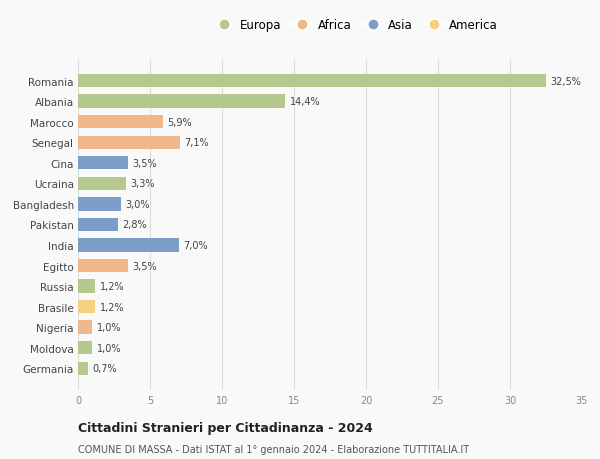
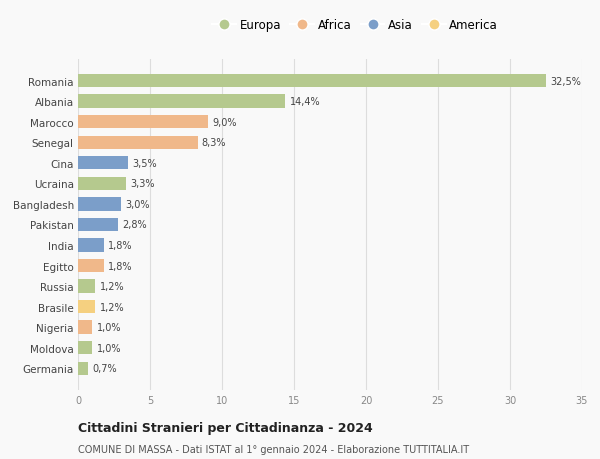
Marocco: 5,9% -> 9,0%
Senegal: 7,1% -> 8,3%
India: 7,0% -> 1,8%
Egitto: 3,5% -> 1,8%
